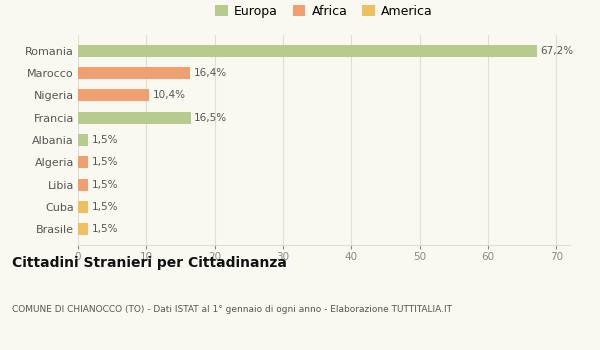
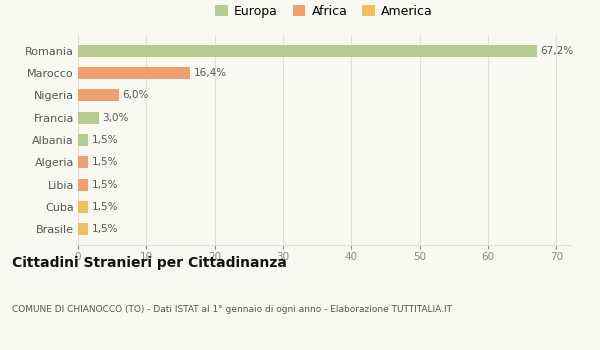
Nigeria: 10,4% -> 6,0%
Francia: 16,5% -> 3,0%
